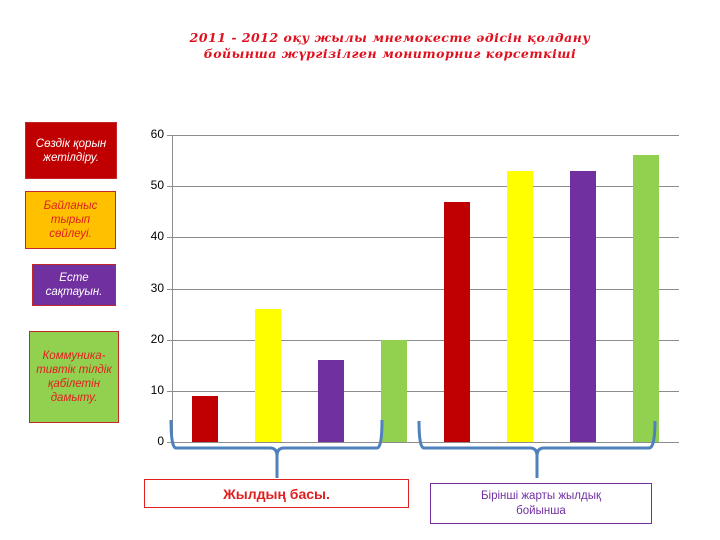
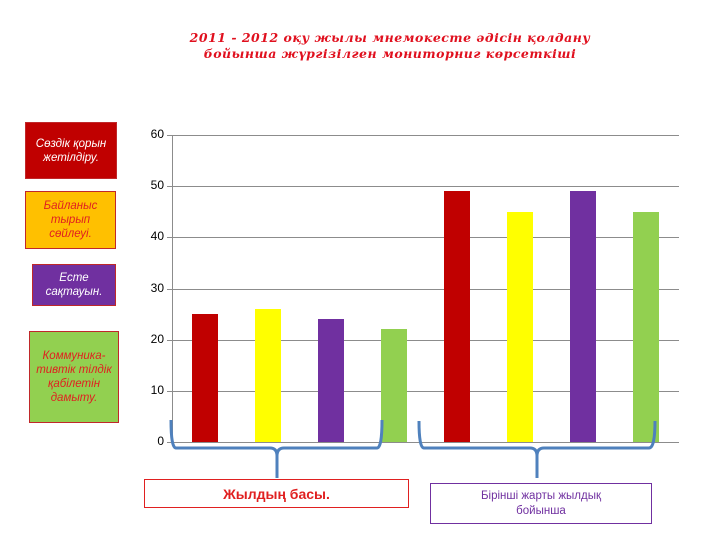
Сөздік қорын жетілдіру./Жылдың басы.: 9 -> 25
Есте сақтауын./Жылдың басы.: 16 -> 24
Коммуника-тивтік тілдік қабілетін дамыту./Жылдың басы.: 20 -> 22
Сөздік қорын жетілдіру./Бірінші жарты жылдық бойынша: 47 -> 49
Байланыс тырып сөйлеуі./Бірінші жарты жылдық бойынша: 53 -> 45
Есте сақтауын./Бірінші жарты жылдық бойынша: 53 -> 49
Коммуника-тивтік тілдік қабілетін дамыту./Бірінші жарты жылдық бойынша: 56 -> 45
